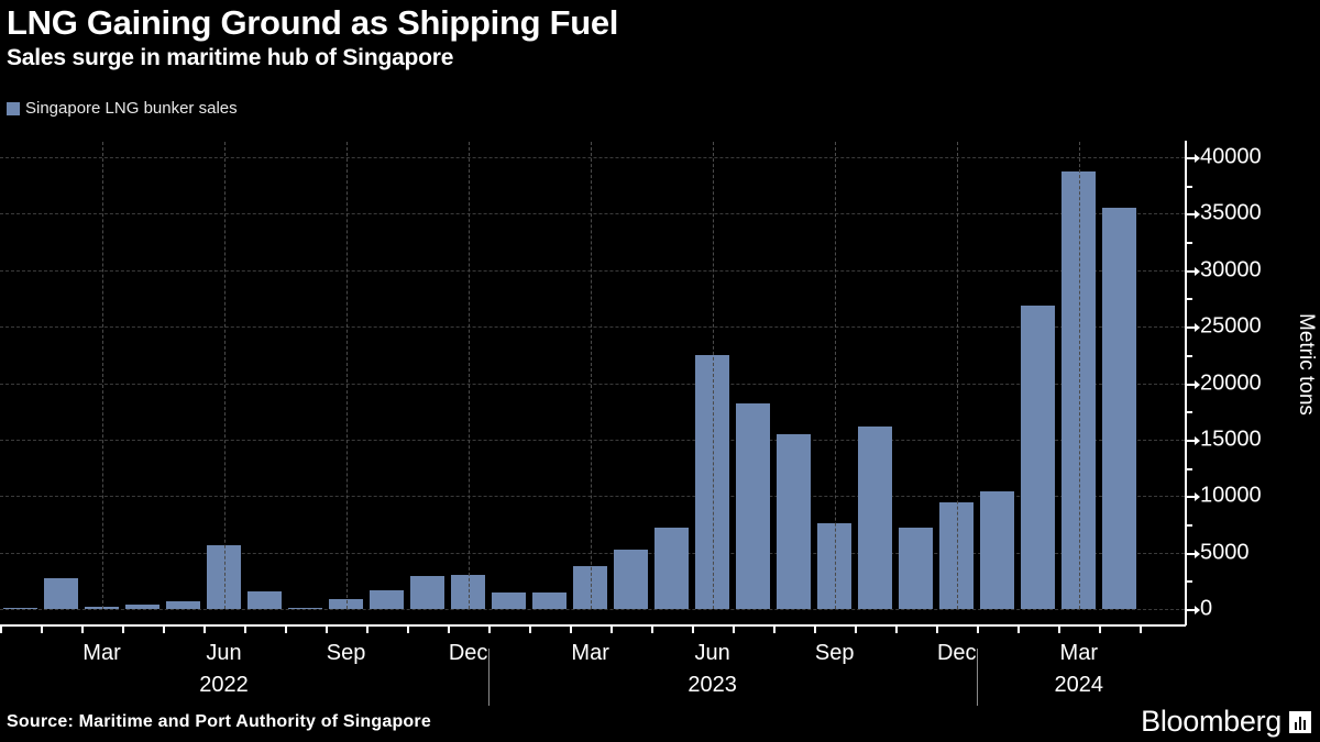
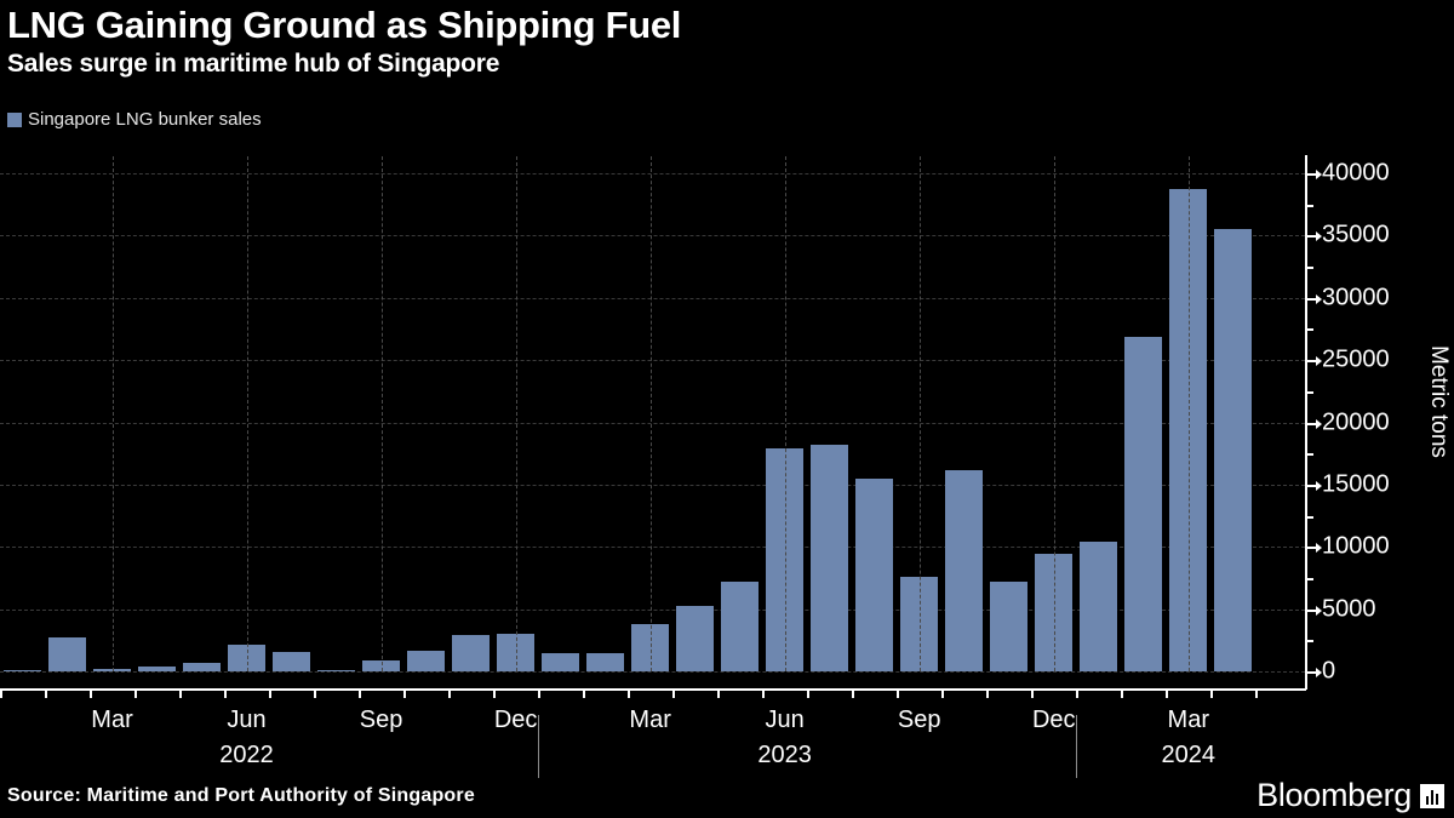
Jun 2022: 5600 -> 2100
Jun 2023: 22500 -> 17900
